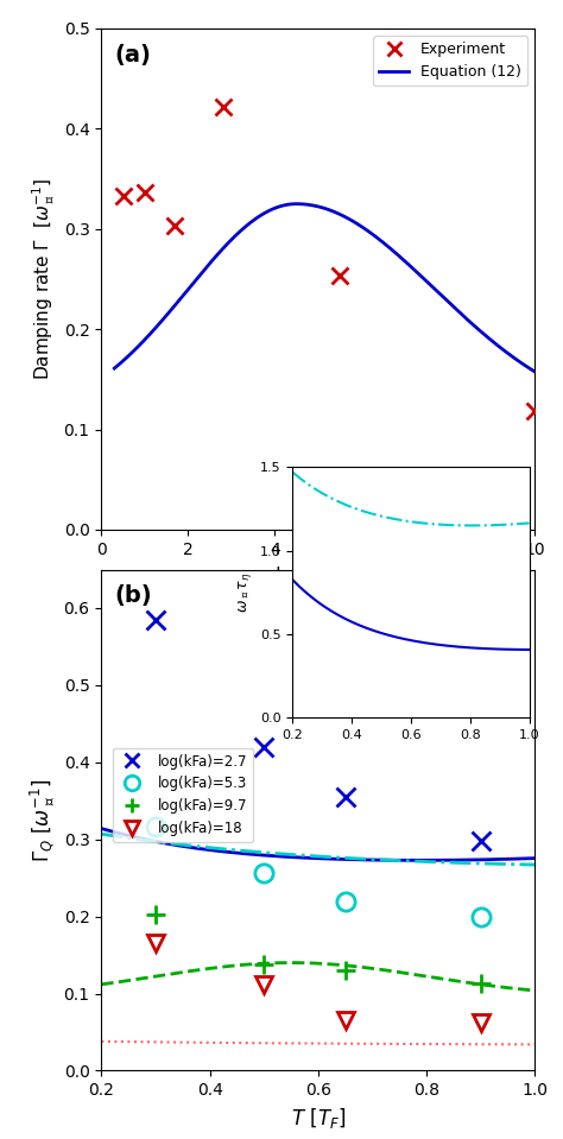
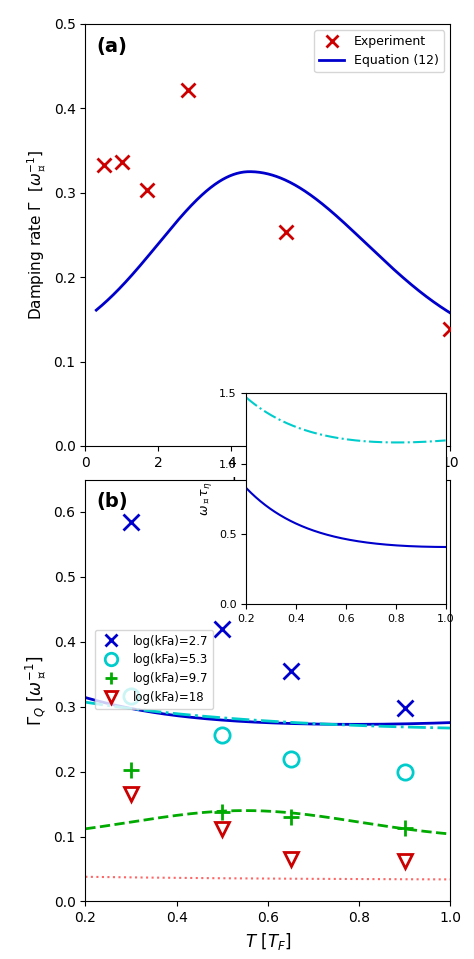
Experiment/10: 0.118 -> 0.138
